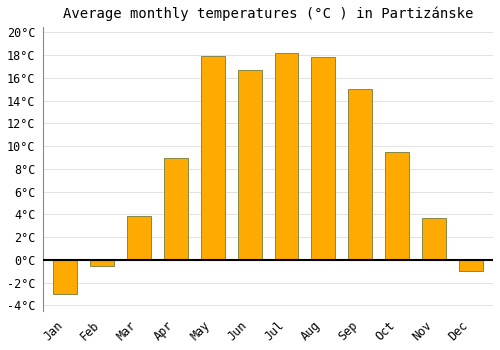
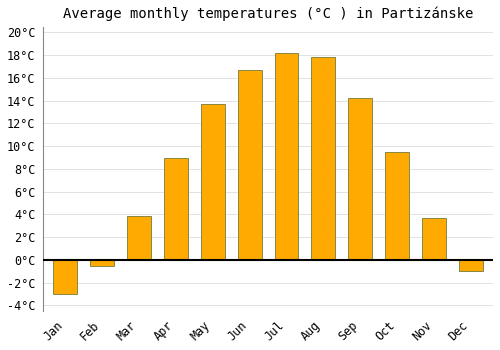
May: 17.9°C -> 13.7°C
Sep: 15.0°C -> 14.2°C
